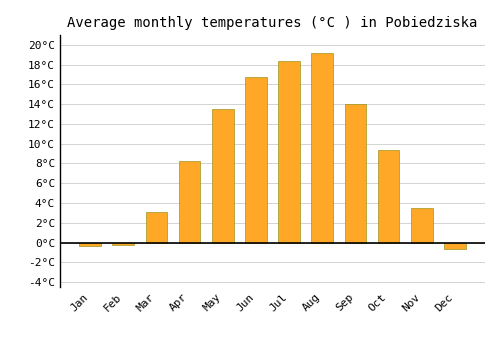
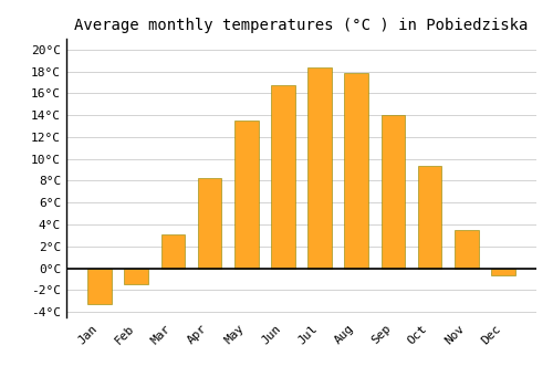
Jan: -0.4°C -> -3.3°C
Feb: -0.2°C -> -1.5°C
Aug: 19.2°C -> 17.9°C
